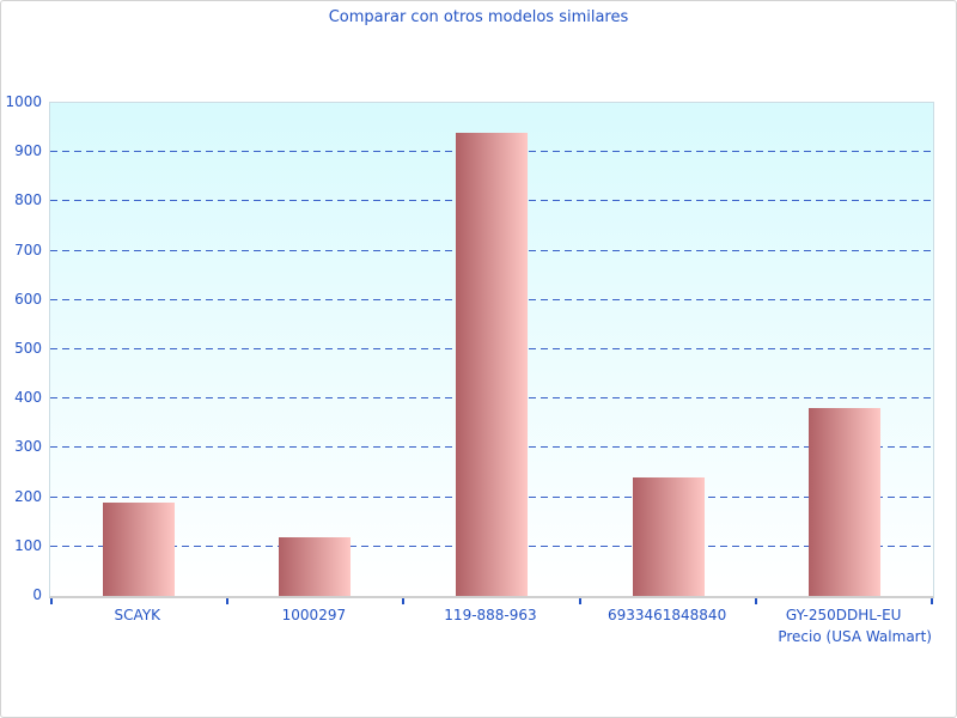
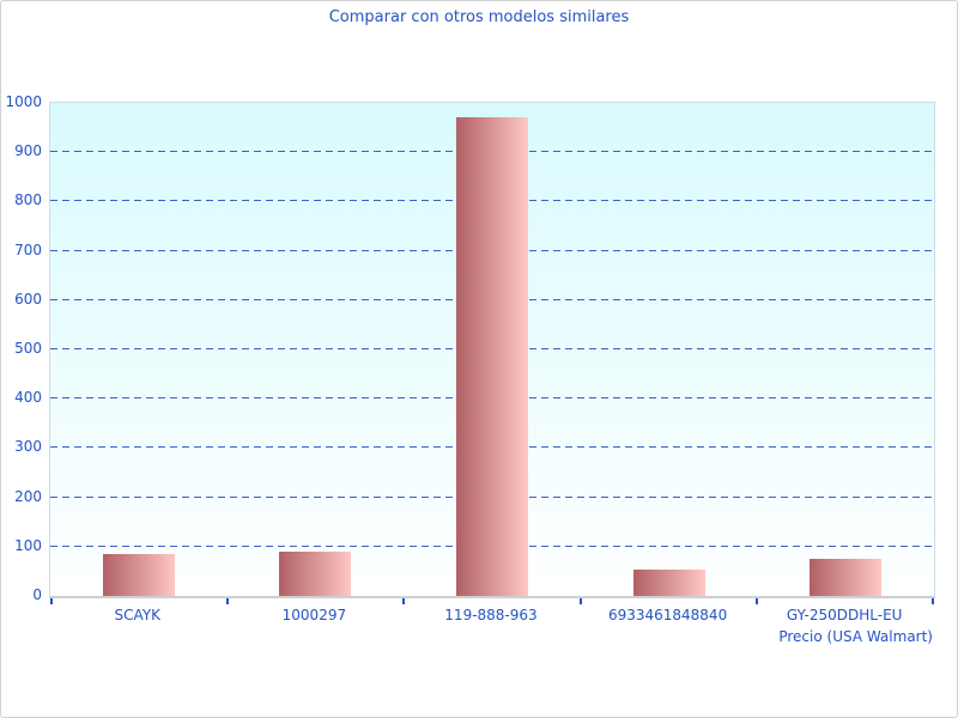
SCAYK: 190 -> 80
1000297: 120 -> 90
119-888-963: 940 -> 970
6933461848840: 240 -> 50
GY-250DDHL-EU: 380 -> 80
